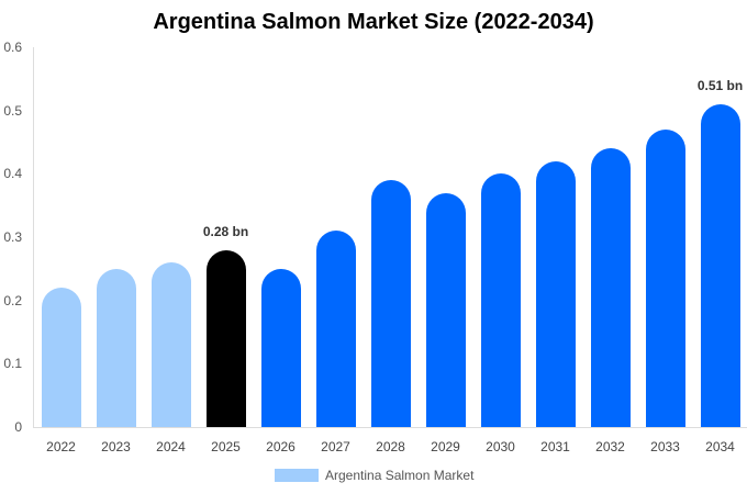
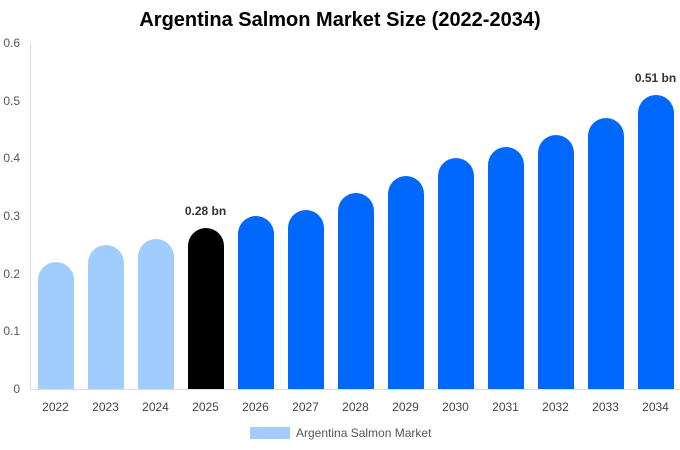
2026: 0.25 -> 0.30
2028: 0.39 -> 0.34
